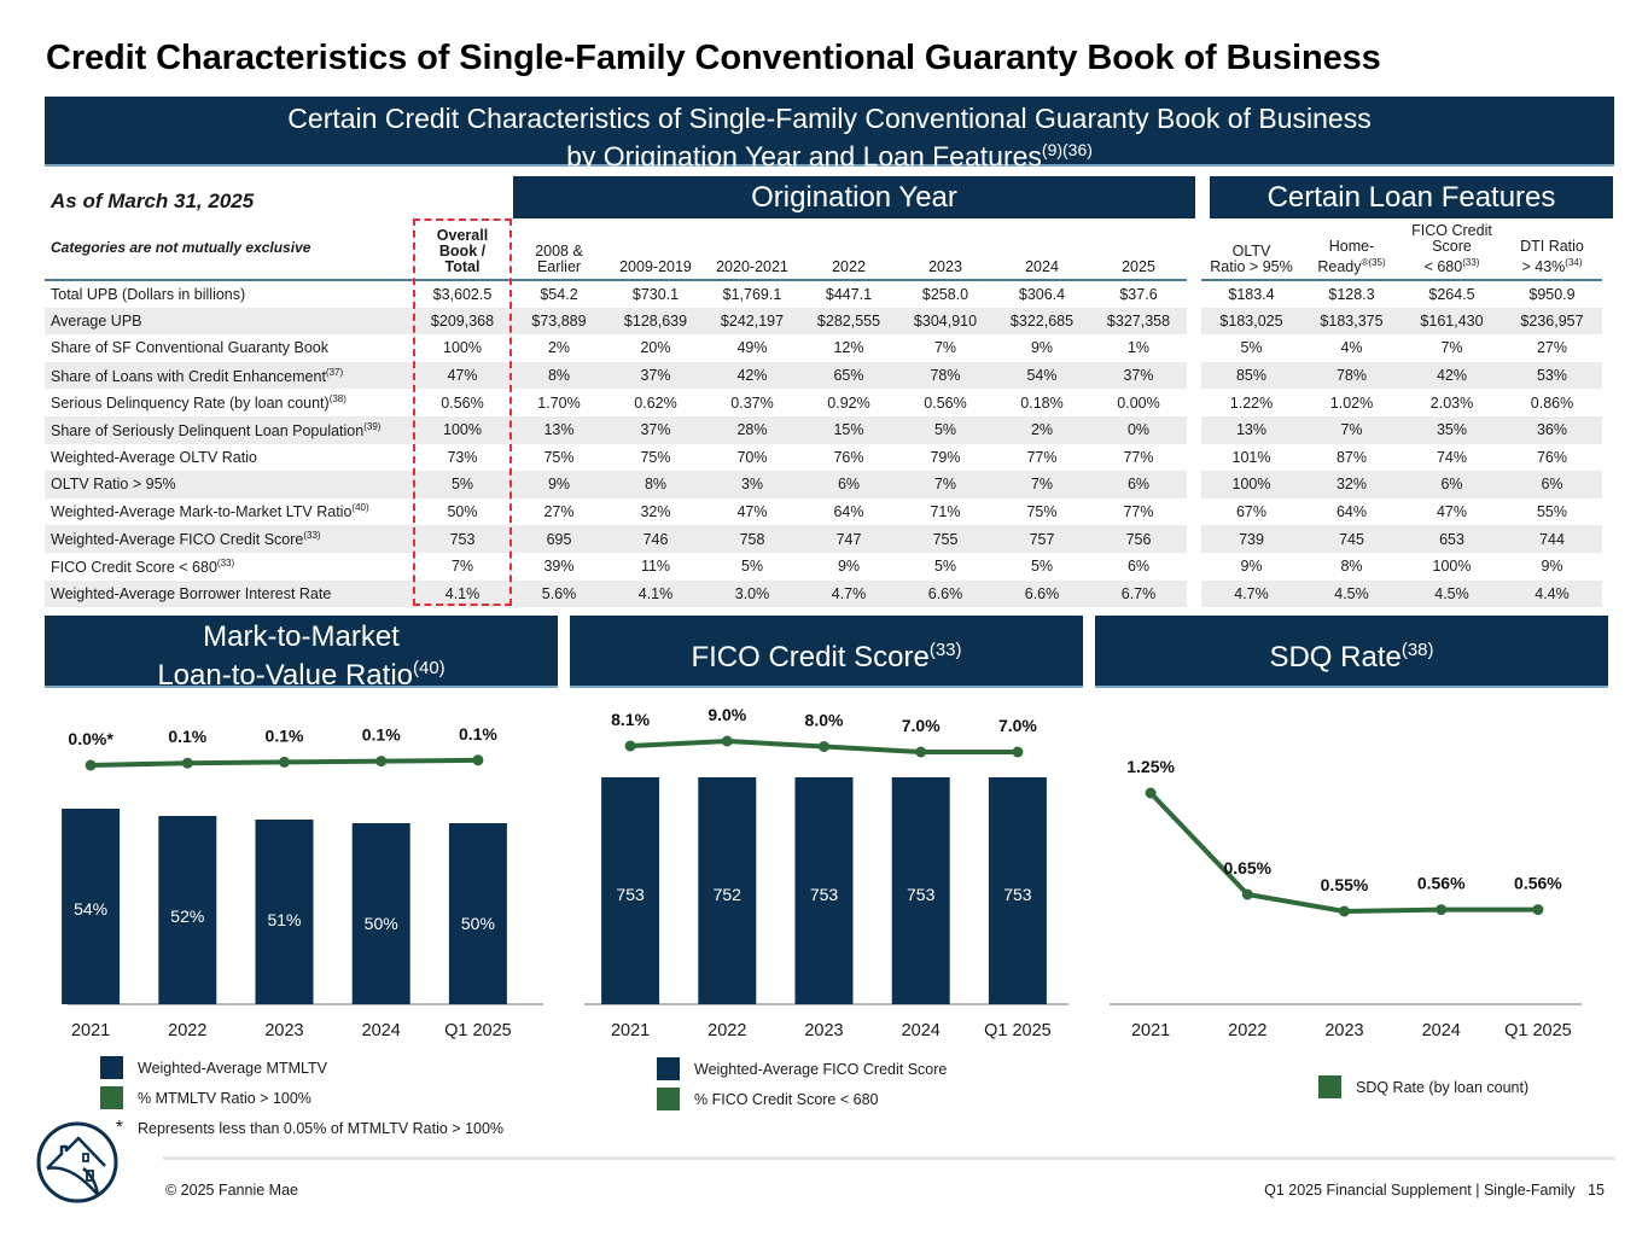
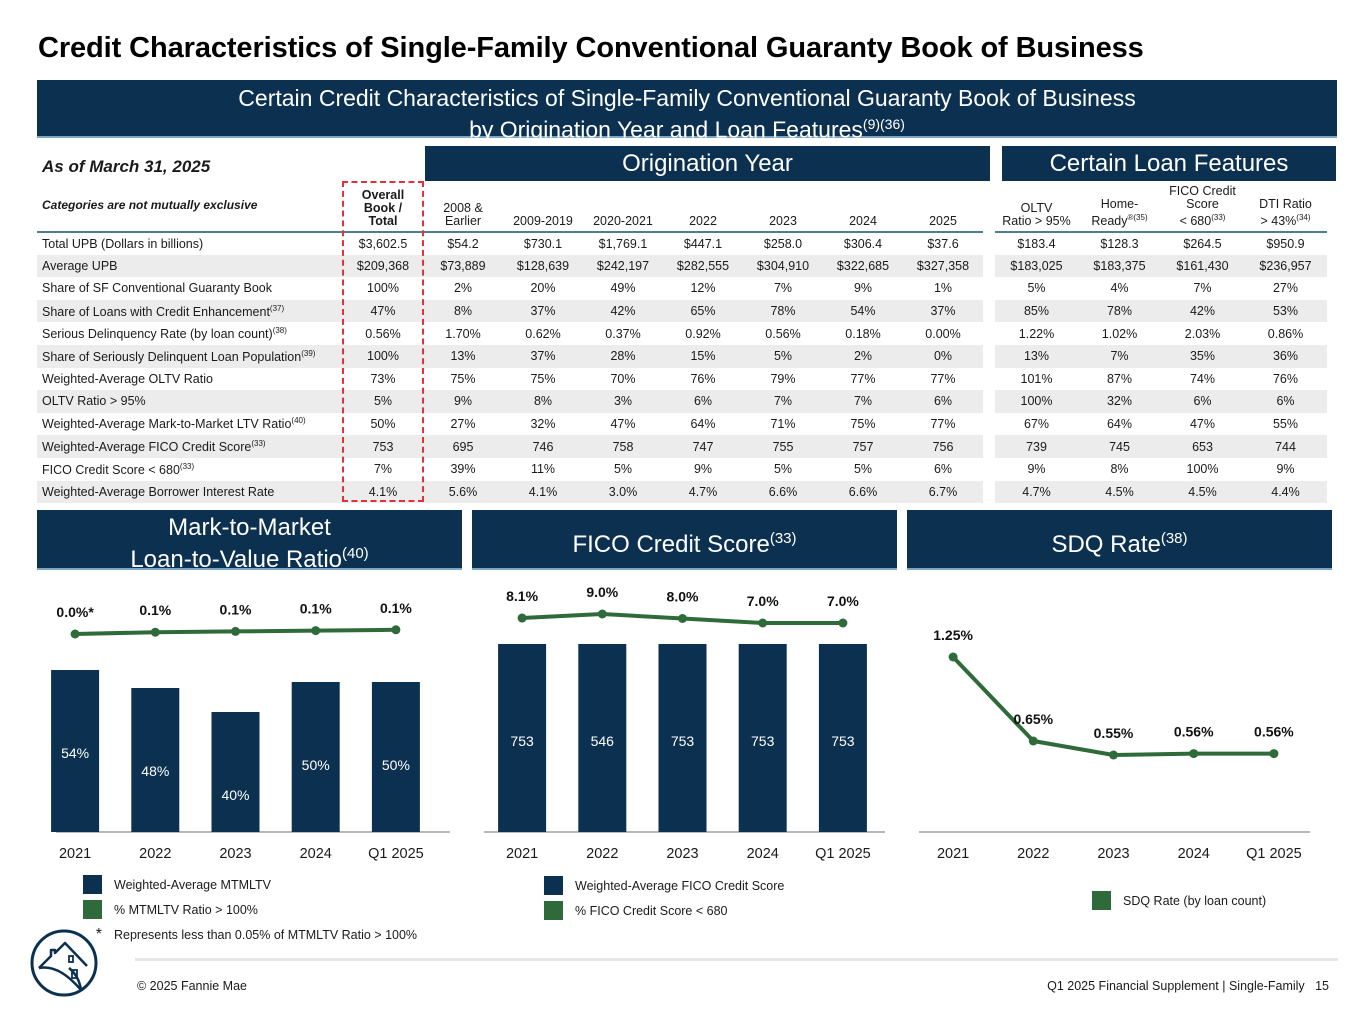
Mark-to-Market Loan-to-Value Ratio/Weighted-Average MTMLTV/2022: 52% -> 48%
Mark-to-Market Loan-to-Value Ratio/Weighted-Average MTMLTV/2023: 51% -> 40%
FICO Credit Score/Weighted-Average FICO Credit Score/2022: 752 -> 546
